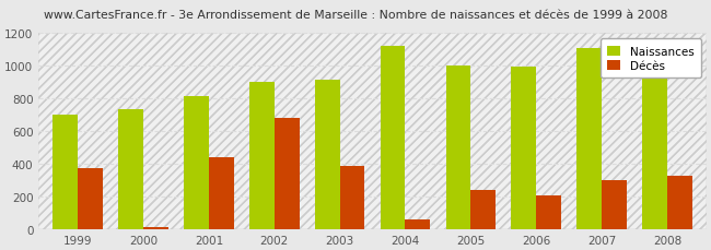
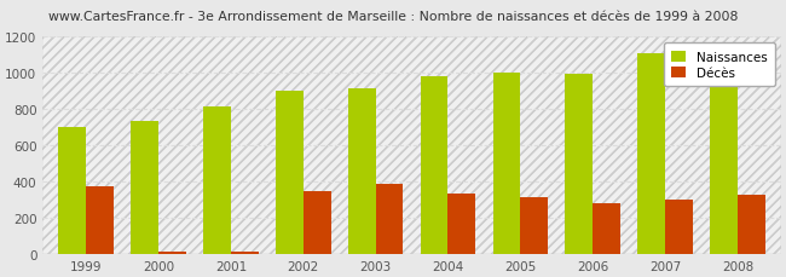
Décès/2001: 440 -> 10
Décès/2002: 680 -> 350
Naissances/2004: 1120 -> 980
Décès/2004: 60 -> 340
Décès/2005: 240 -> 320
Décès/2006: 210 -> 280
